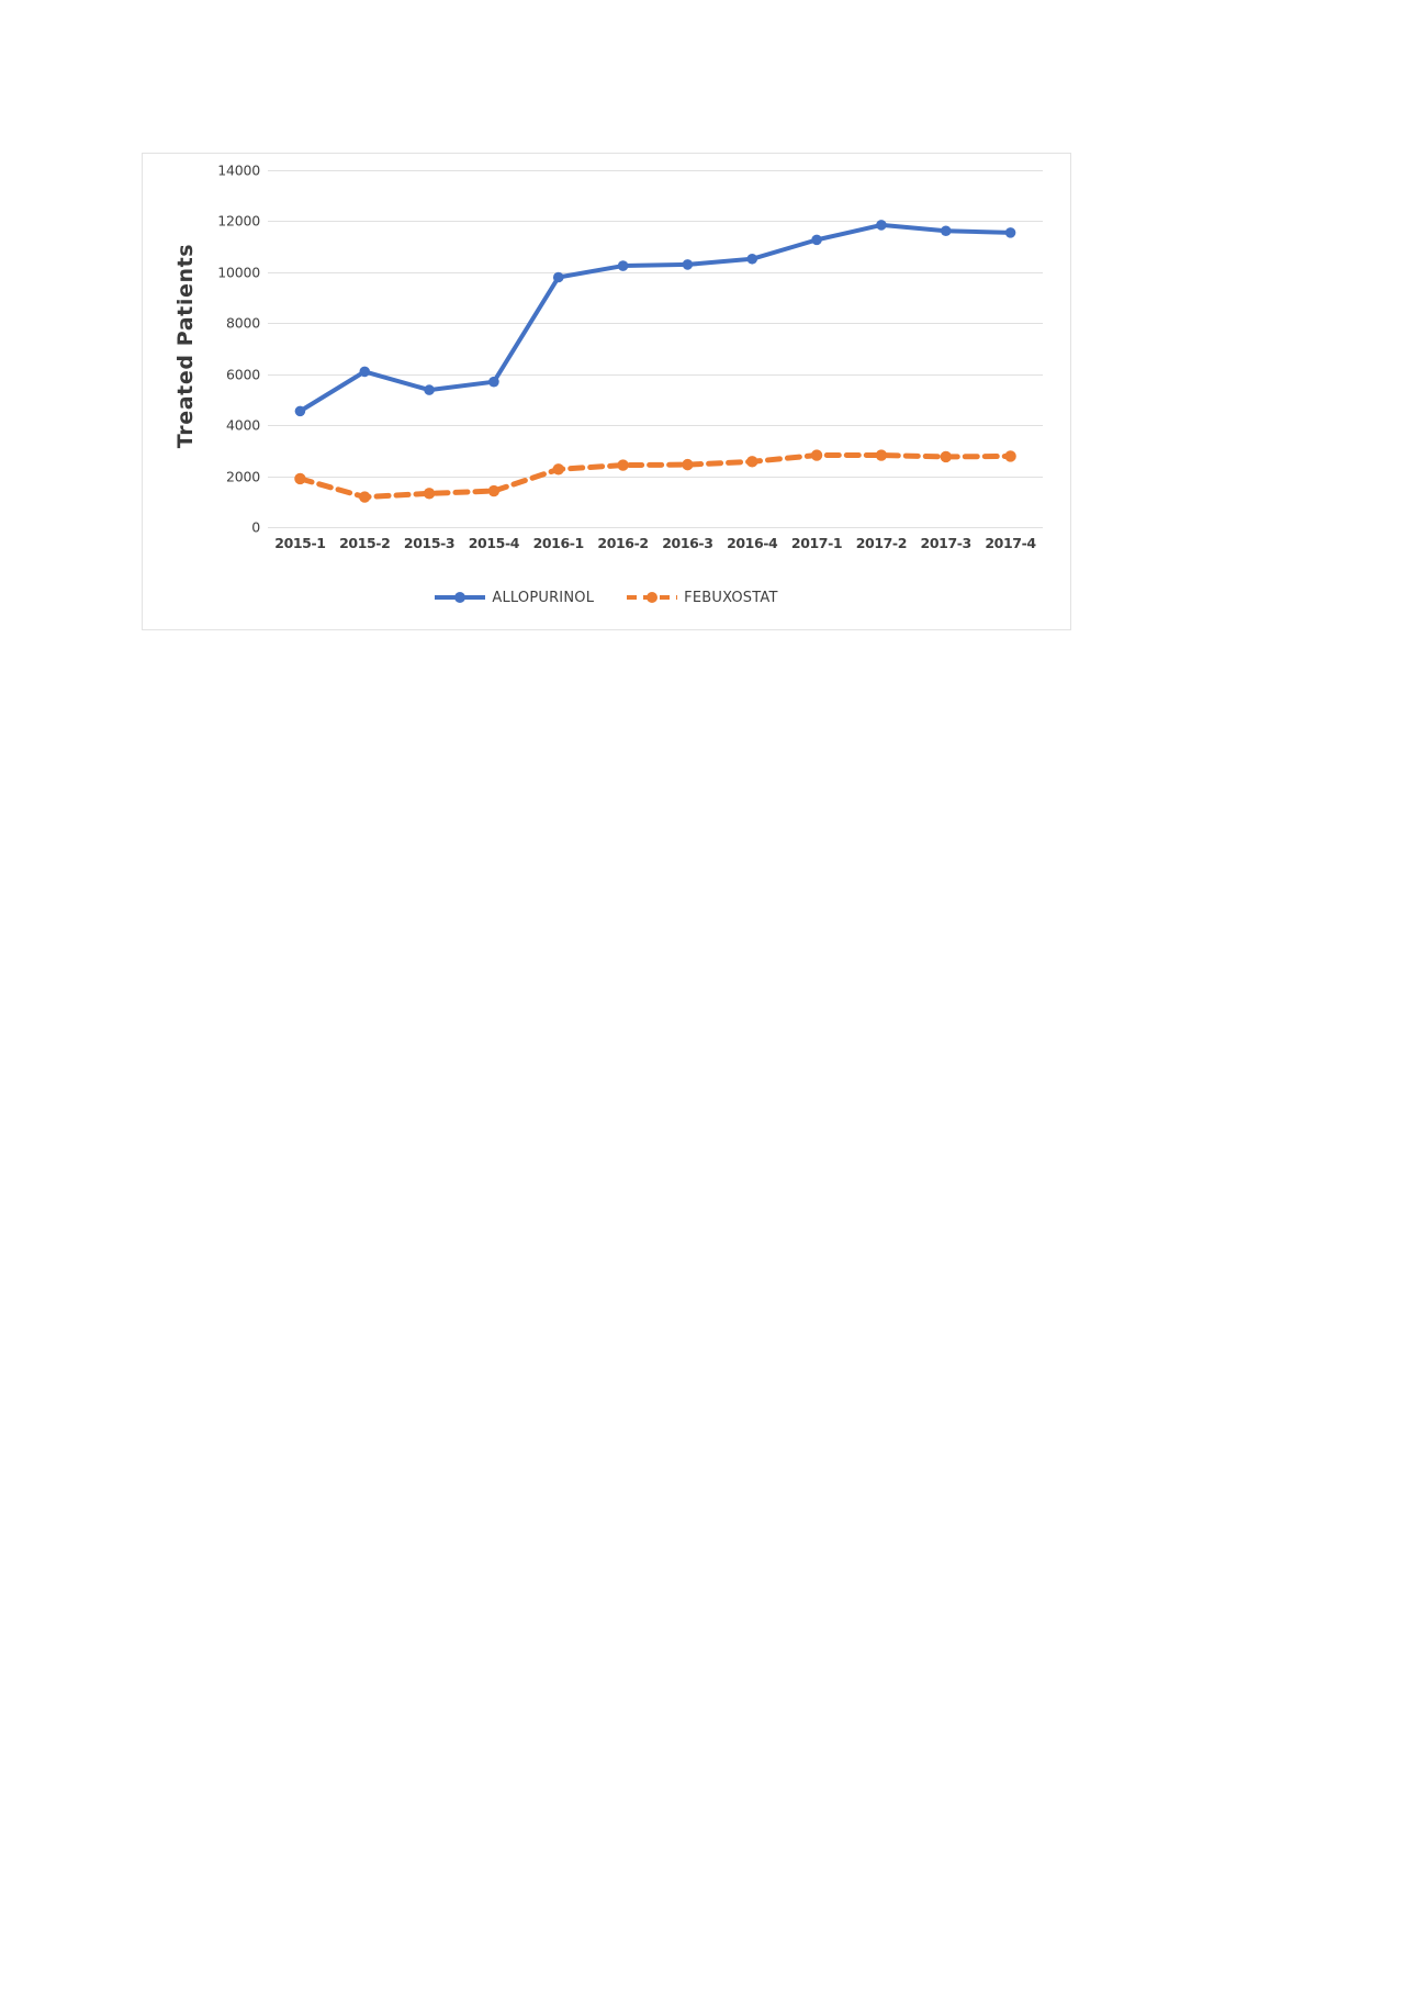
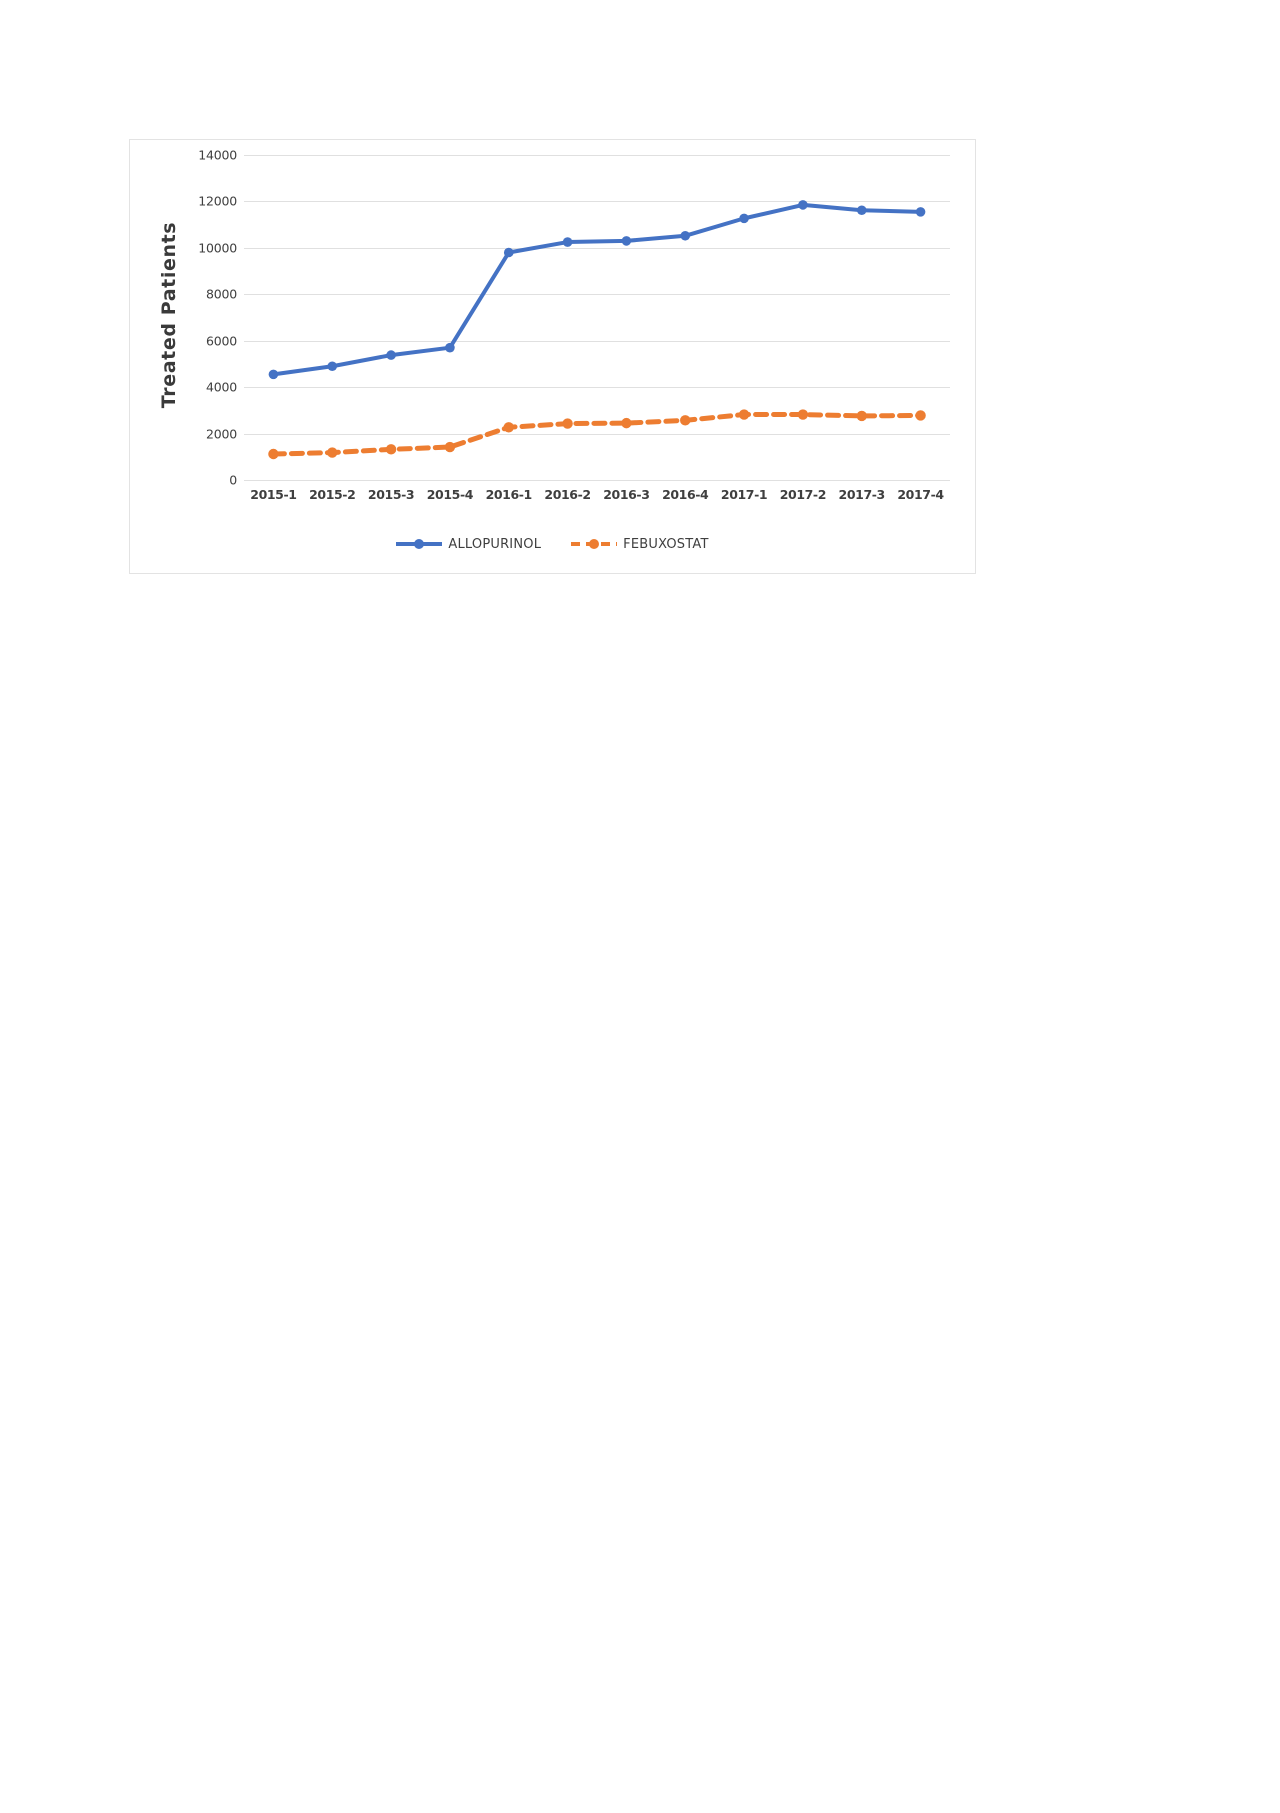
FEBUXOSTAT/2015-1: 1900 -> 1100
ALLOPURINOL/2015-2: 6100 -> 4900
